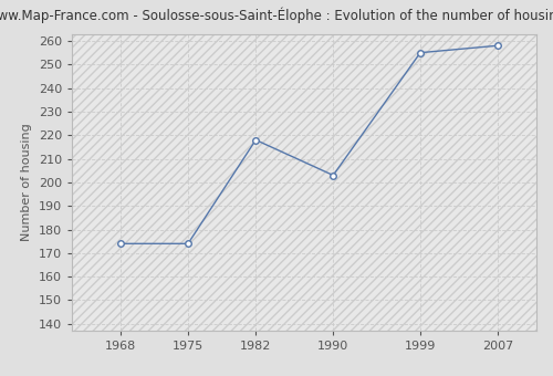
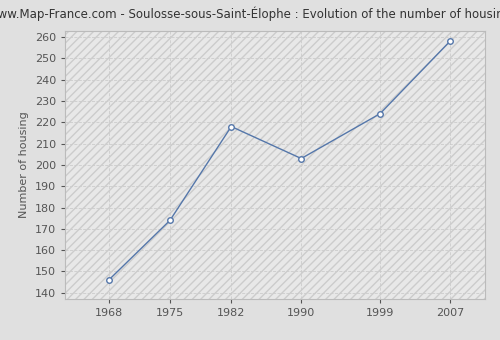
1968: 174 -> 146
1999: 255 -> 224
